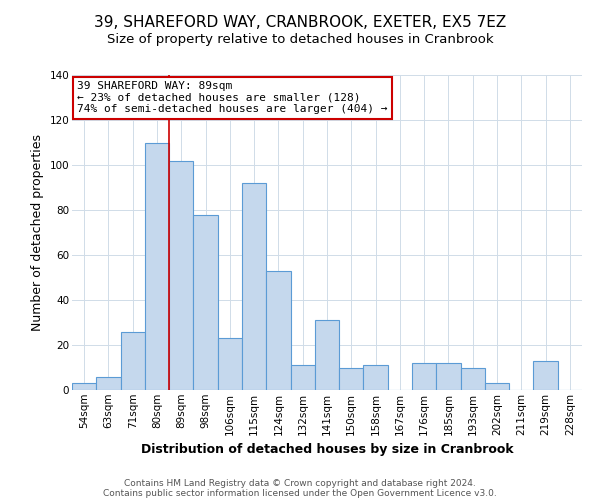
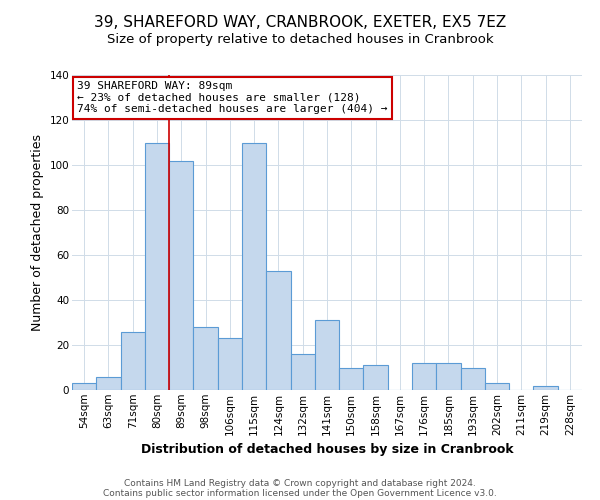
98sqm: 78 -> 28
115sqm: 92 -> 110
132sqm: 11 -> 16
219sqm: 13 -> 2
